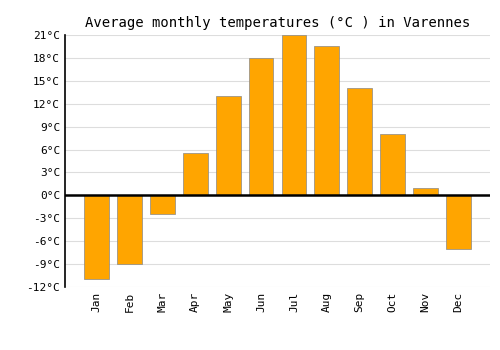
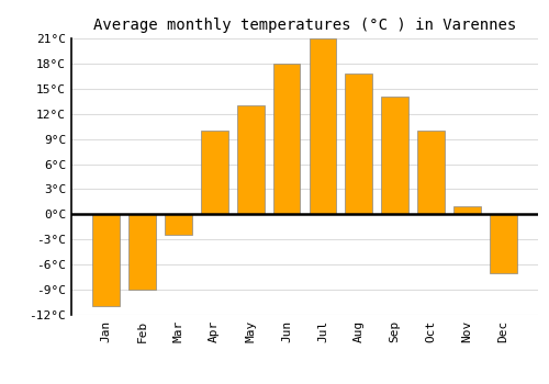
Apr: 5.5°C -> 10.0°C
Aug: 19.5°C -> 16.8°C
Oct: 8.0°C -> 10.0°C
